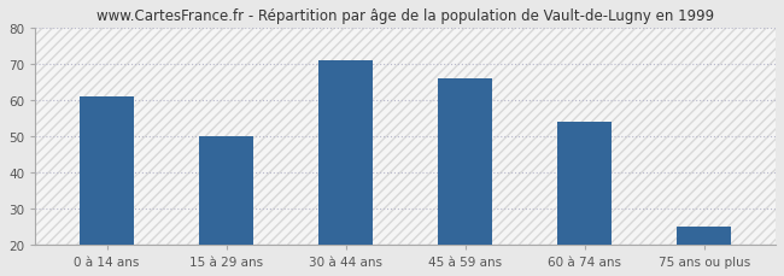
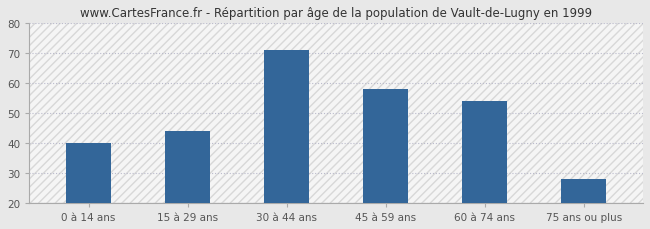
0 à 14 ans: 61 -> 40
15 à 29 ans: 50 -> 44
45 à 59 ans: 66 -> 58
75 ans ou plus: 25 -> 28
